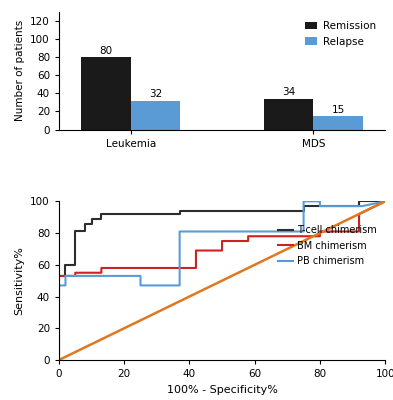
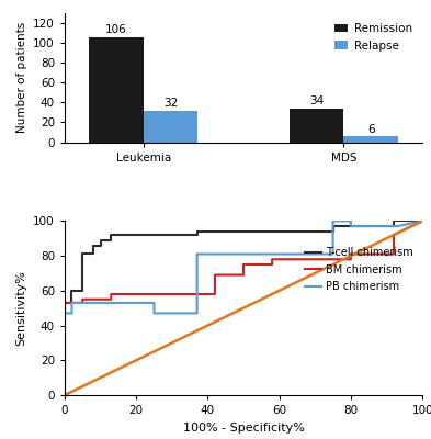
Remission/Leukemia: 80 -> 106
Relapse/MDS: 15 -> 6
